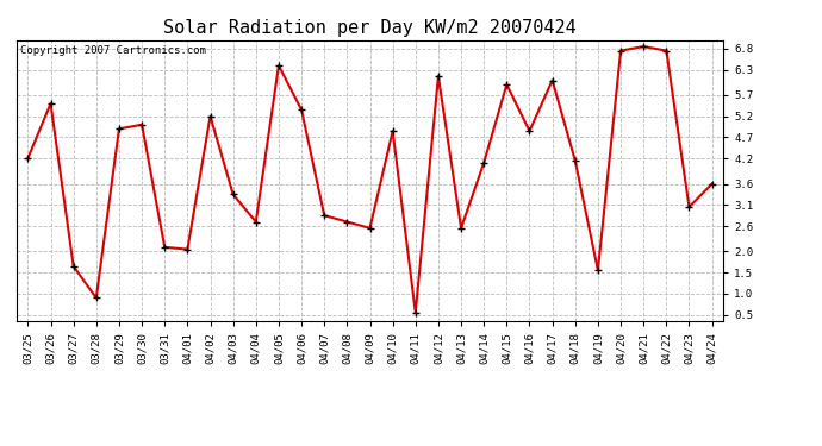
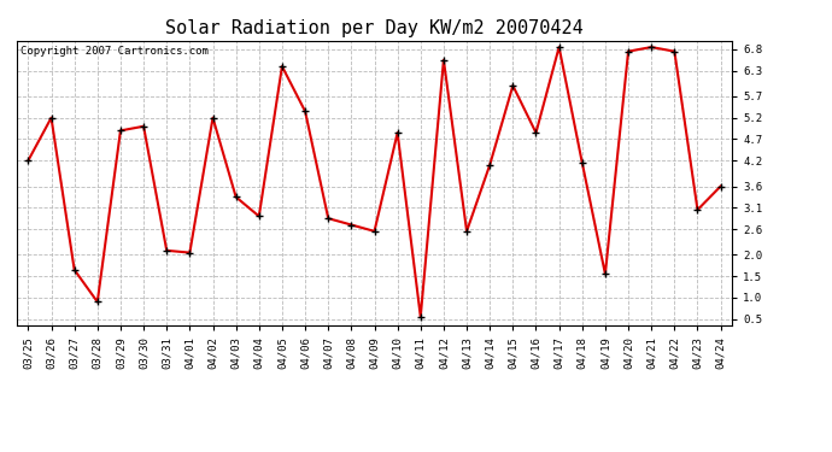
03/26: 5.50 -> 5.20
04/04: 2.70 -> 2.90
04/12: 6.15 -> 6.55
04/17: 6.05 -> 6.85
